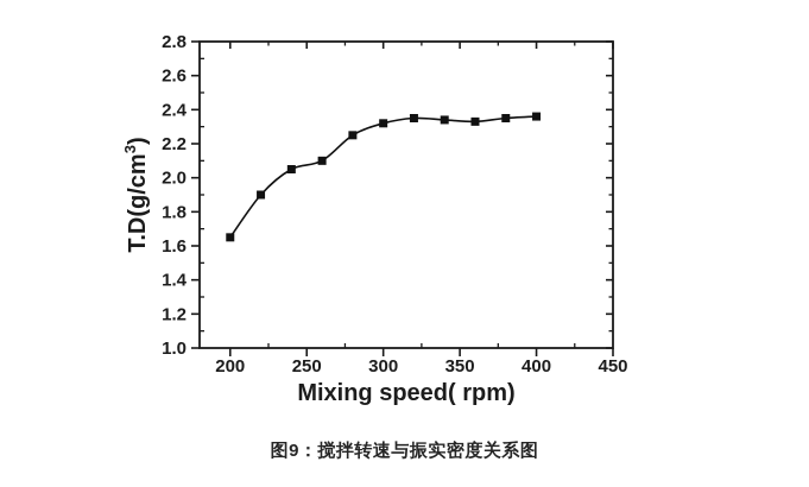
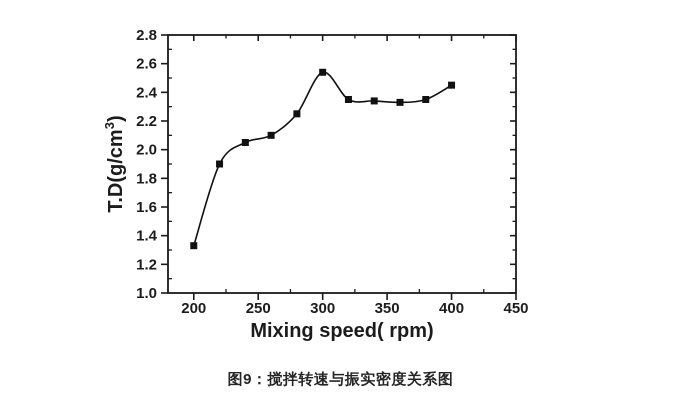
200: 1.65 -> 1.33
300: 2.32 -> 2.54
400: 2.36 -> 2.45
